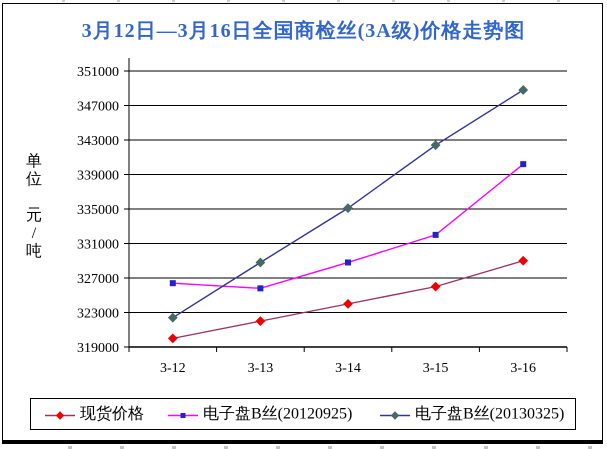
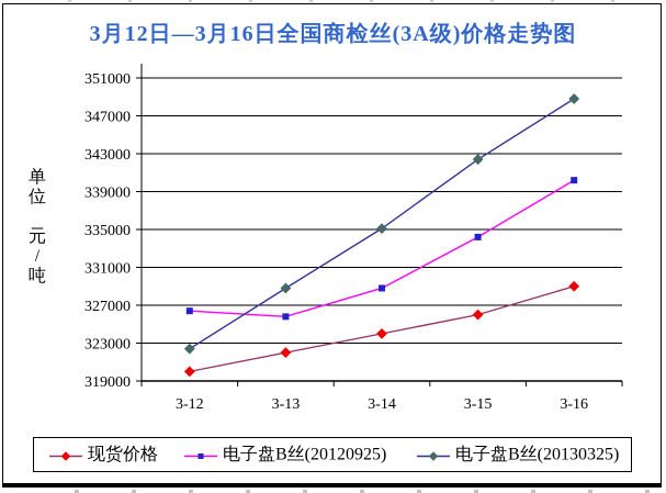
电子盘B丝(20120925)/3-15: 332000 -> 334000
